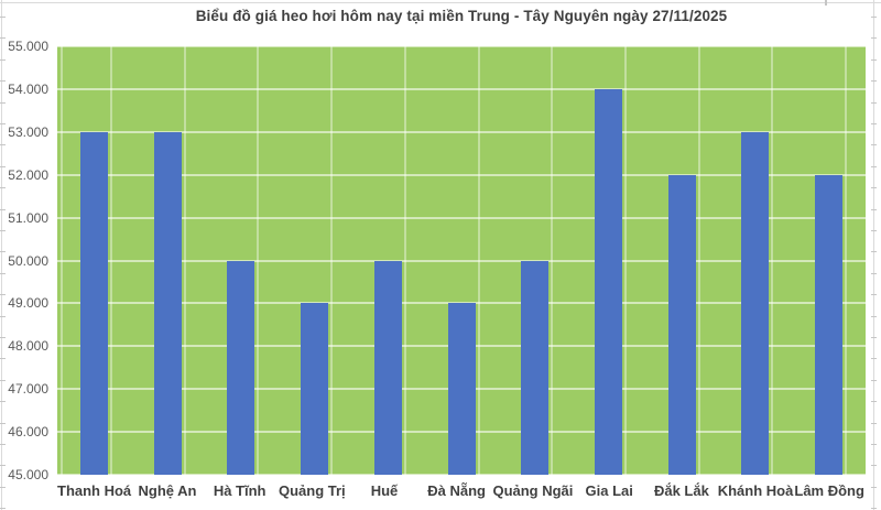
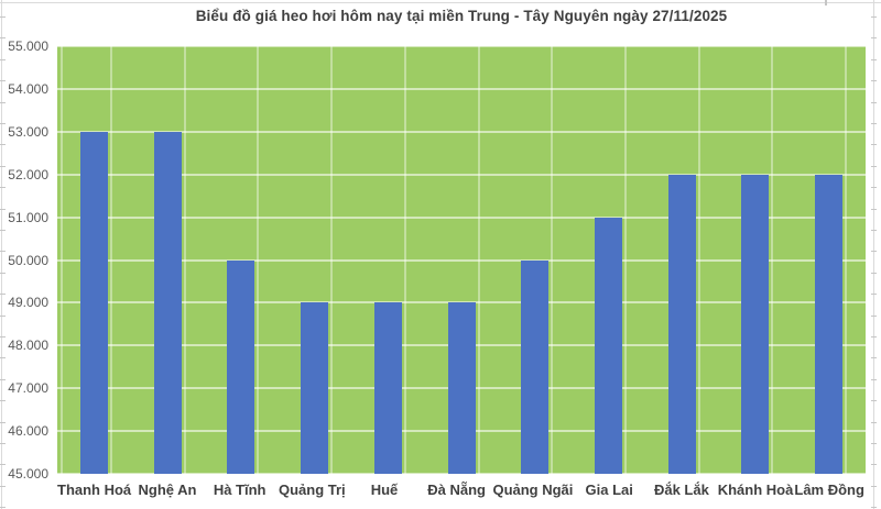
Huế: 50000 -> 49000
Gia Lai: 54000 -> 51000
Khánh Hoà: 53000 -> 52000
